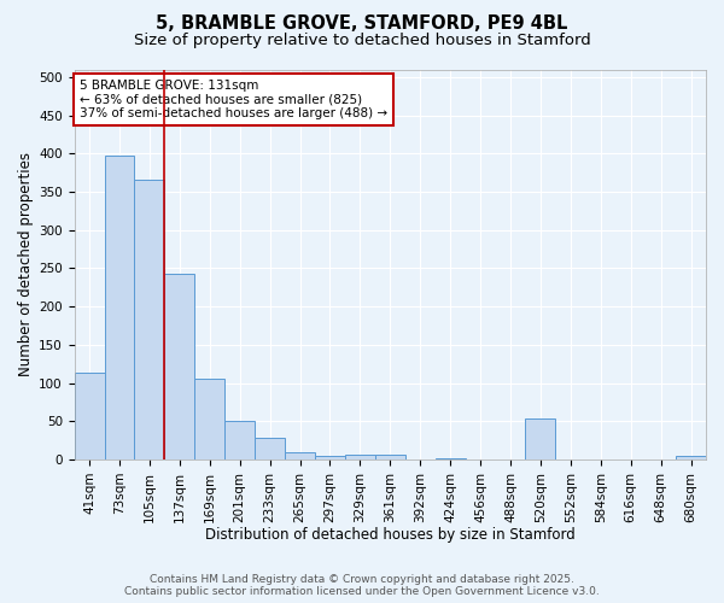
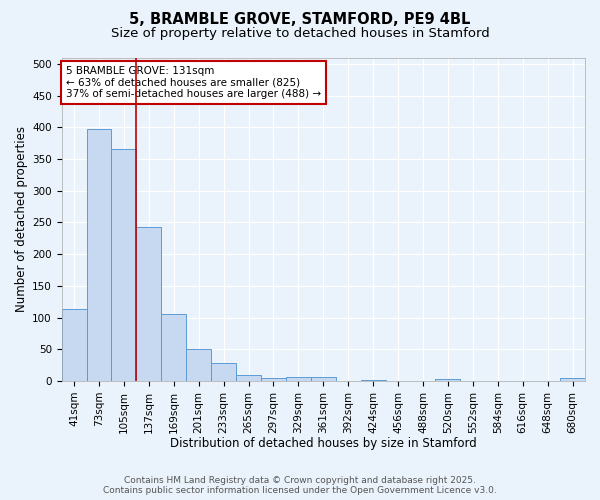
520sqm: 54 -> 3
